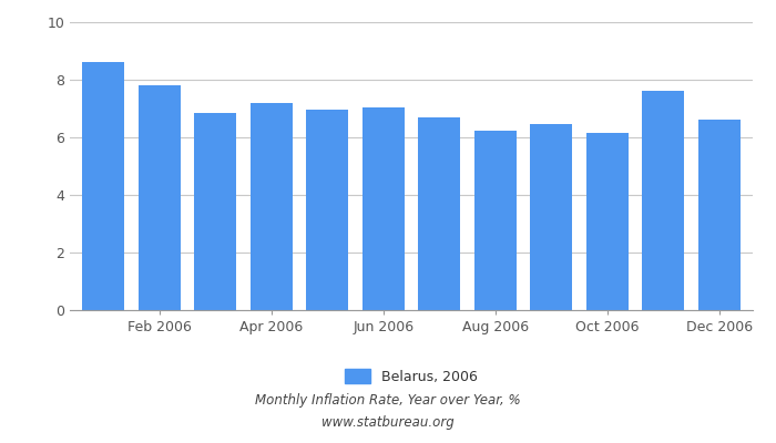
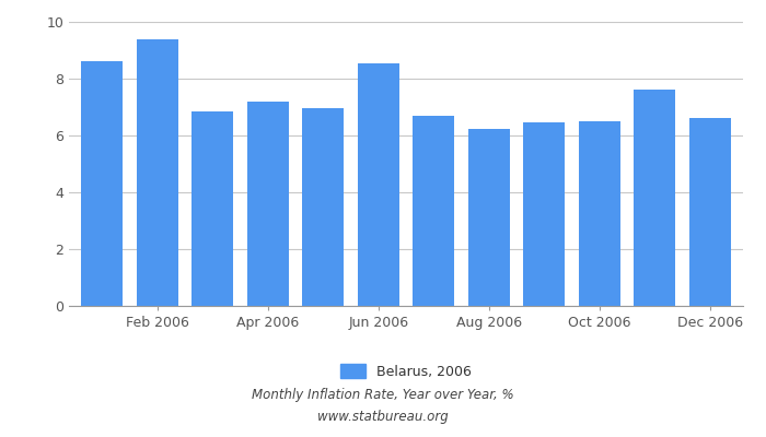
Feb 2006: 7.80 -> 9.40
Jun 2006: 7.05 -> 8.55
Oct 2006: 6.15 -> 6.50
